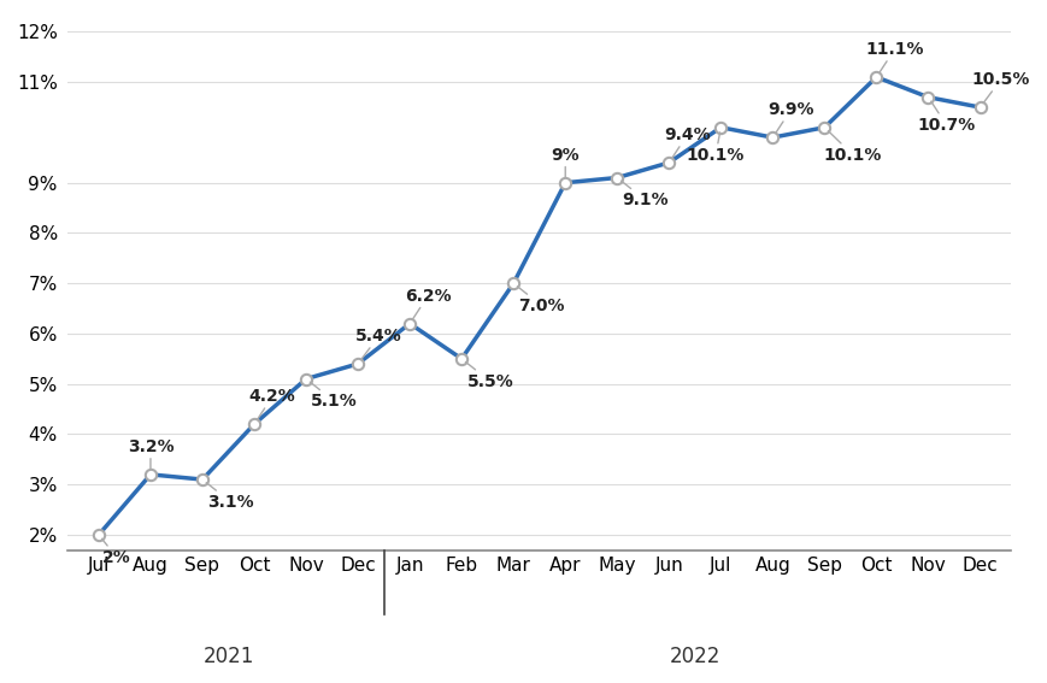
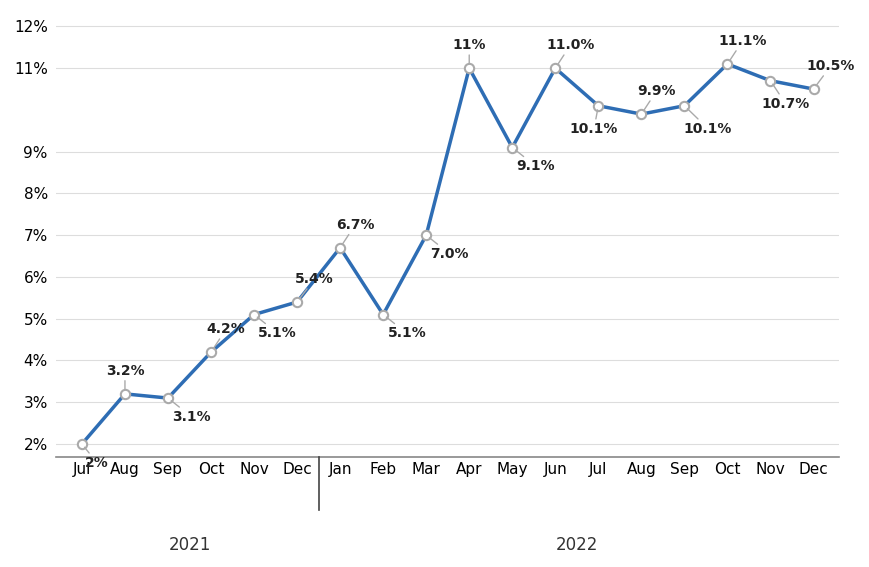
Jan: 6.2% -> 6.7%
Feb: 5.5% -> 5.1%
Apr: 9% -> 11%
Jun: 9% -> 11%
